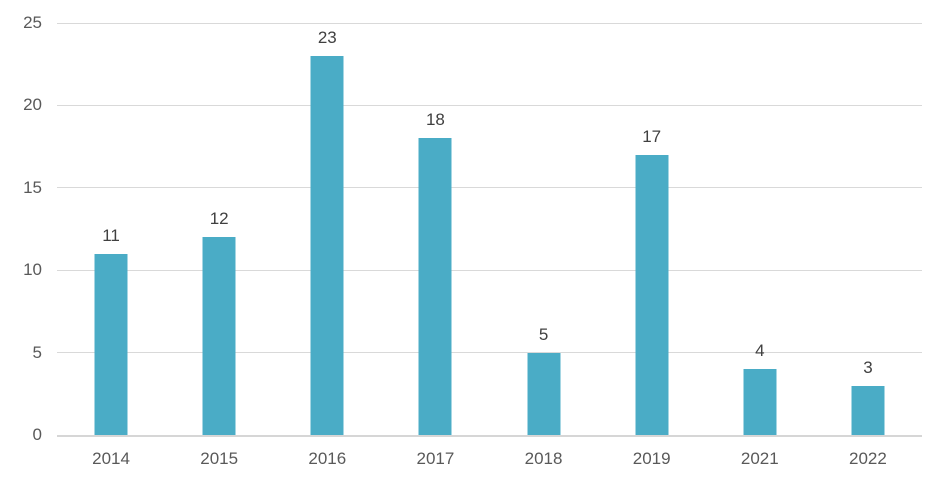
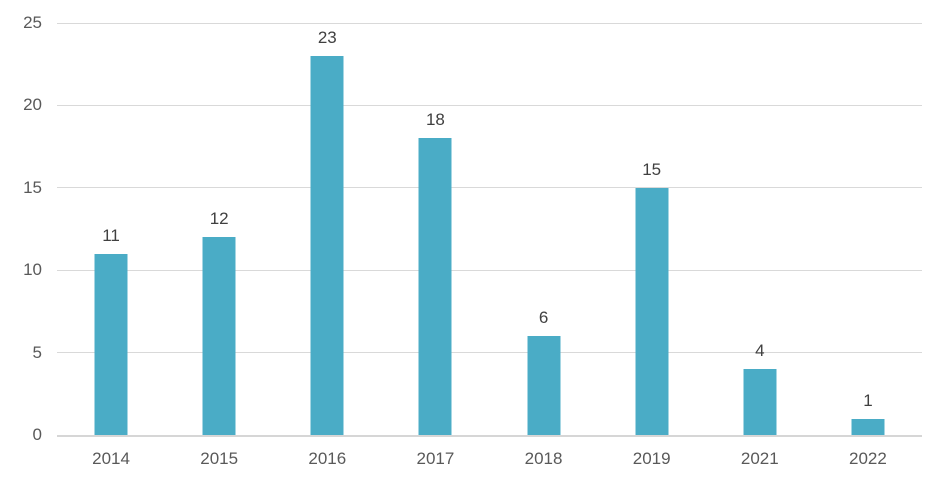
2018: 5 -> 6
2019: 17 -> 15
2022: 3 -> 1
